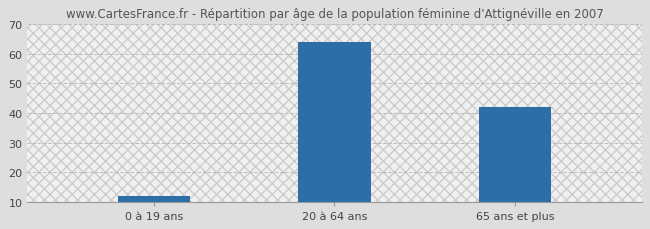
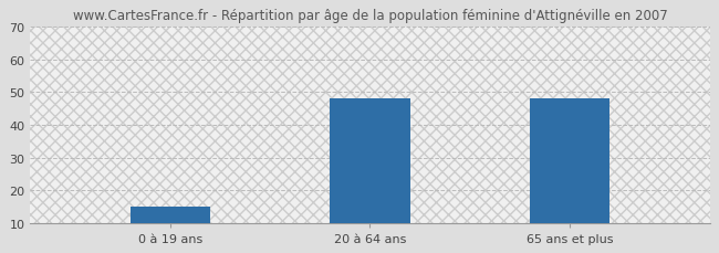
0 à 19 ans: 12 -> 15
20 à 64 ans: 64 -> 48
65 ans et plus: 42 -> 48
